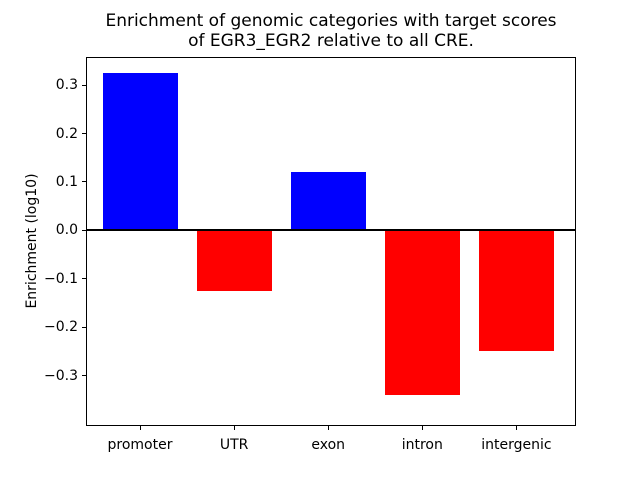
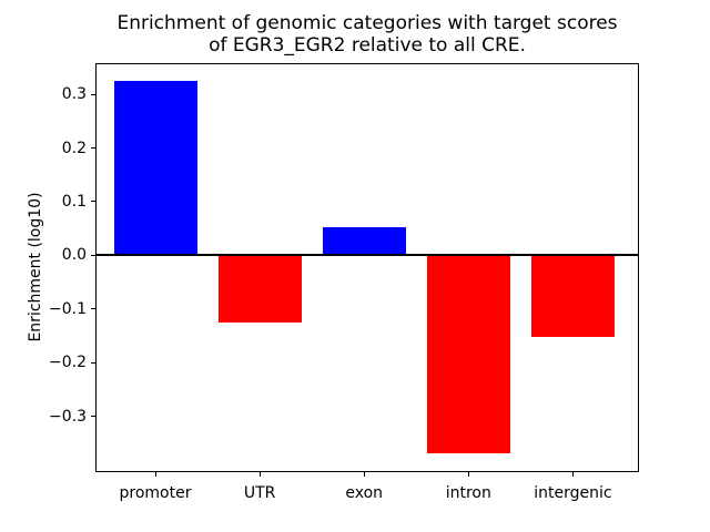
exon: 0.12 -> 0.05
intron: -0.34 -> -0.37
intergenic: -0.25 -> -0.15
